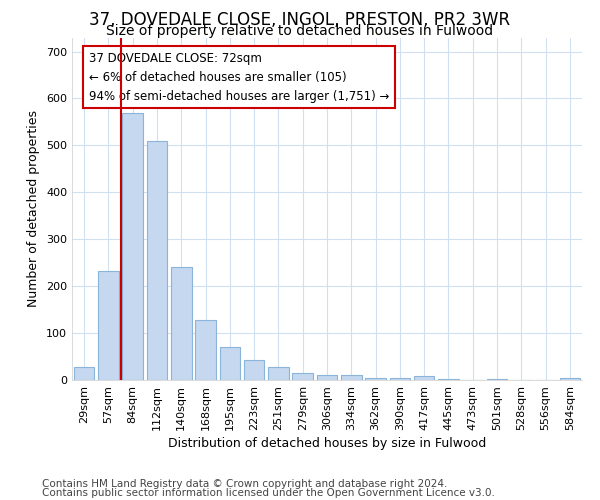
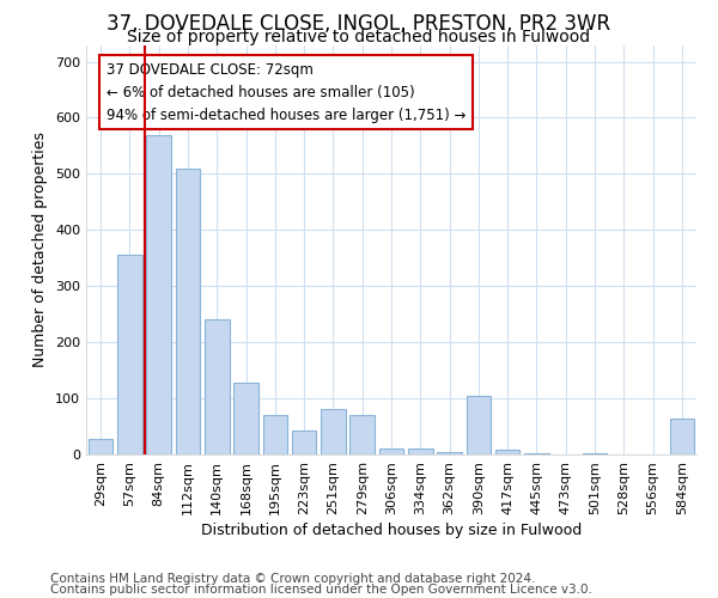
57sqm: 232 -> 355
251sqm: 27 -> 80
279sqm: 15 -> 70
390sqm: 5 -> 105
584sqm: 5 -> 65
